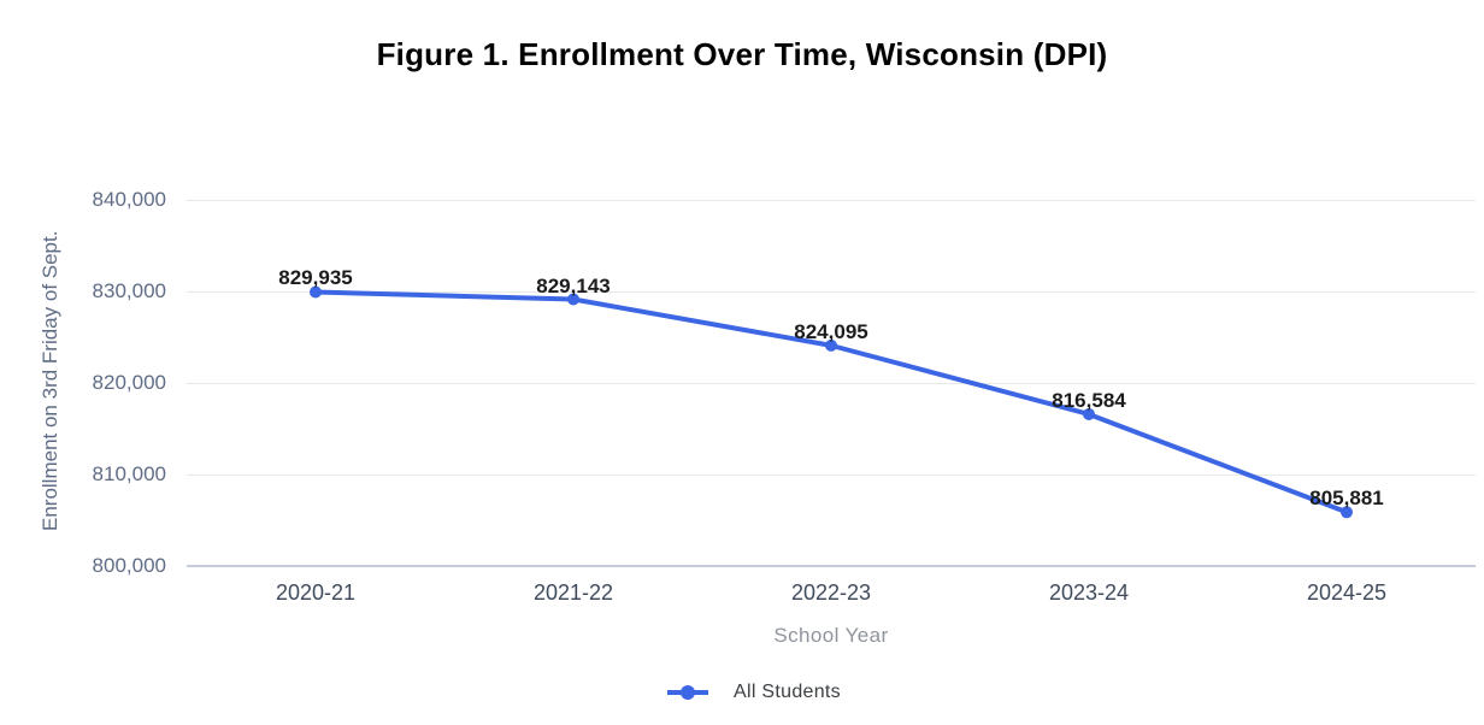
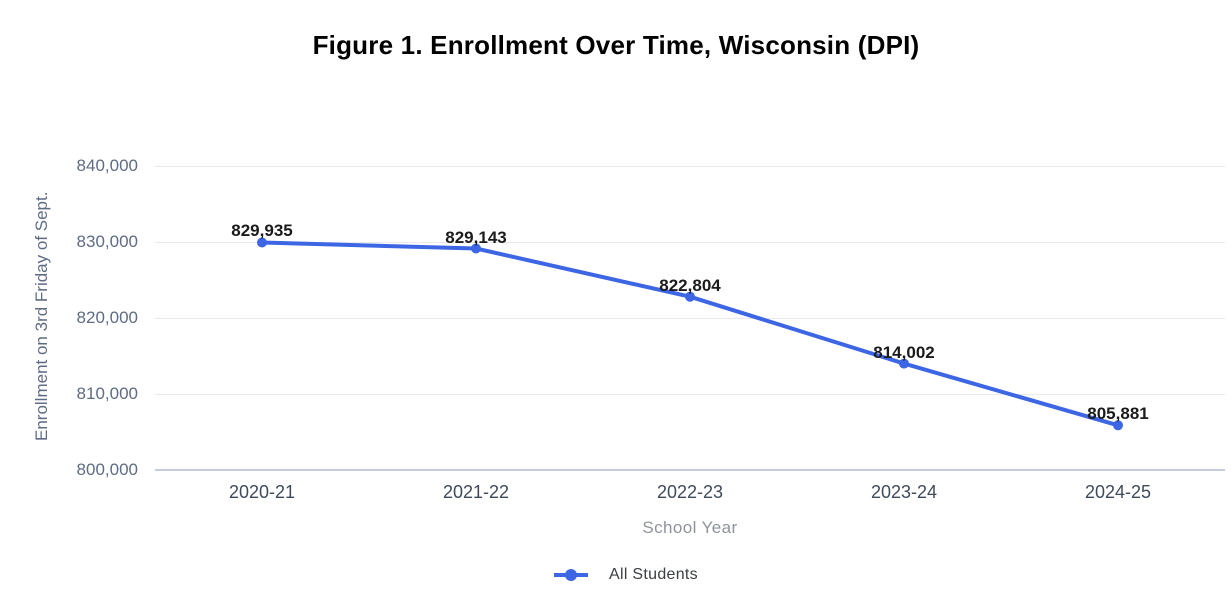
2022-23: 824,095 -> 822,804
2023-24: 816,584 -> 814,002
